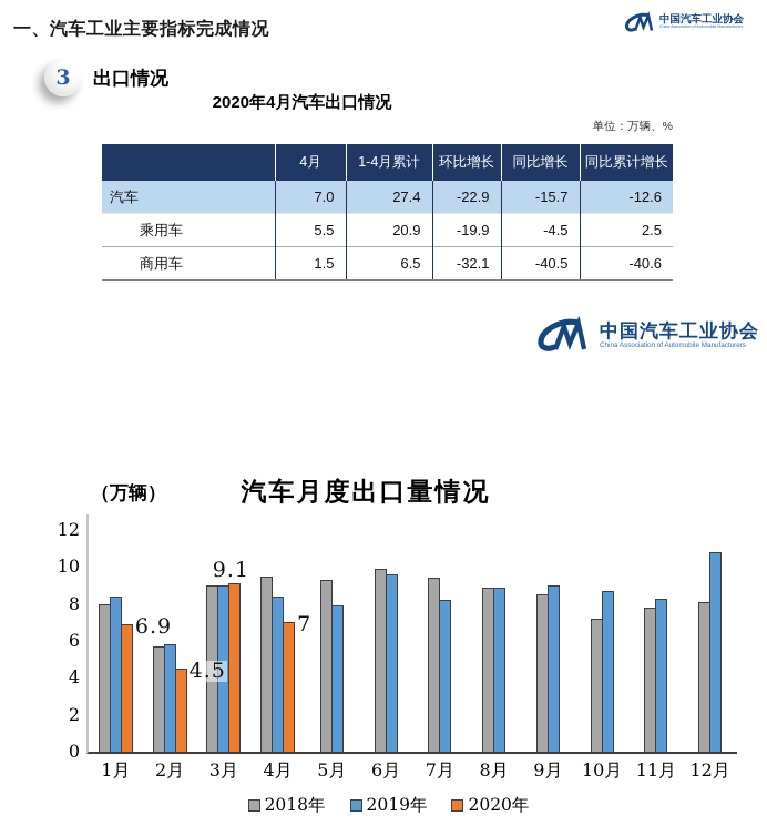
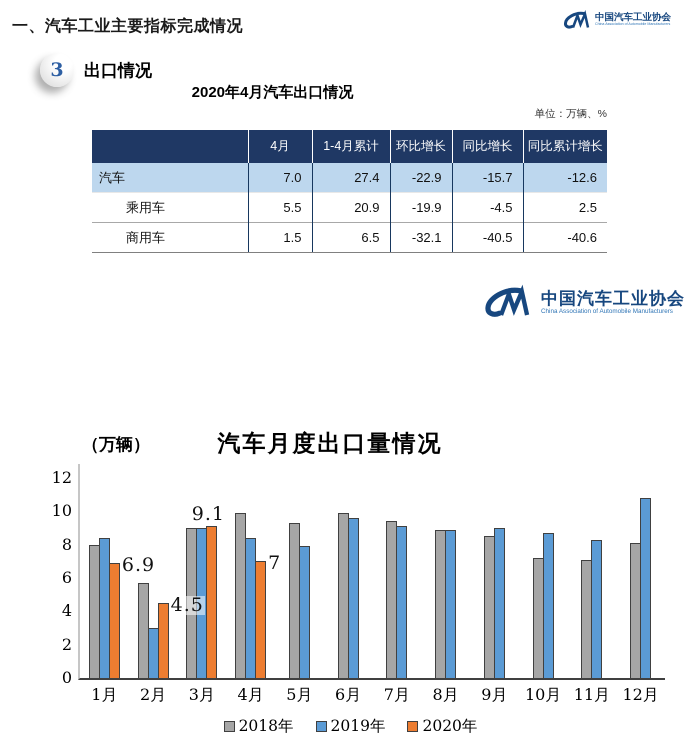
2019年/2月: 5.8 -> 3.0
2018年/4月: 9.5 -> 9.9
2019年/7月: 8.2 -> 9.1
2018年/11月: 7.8 -> 7.1
